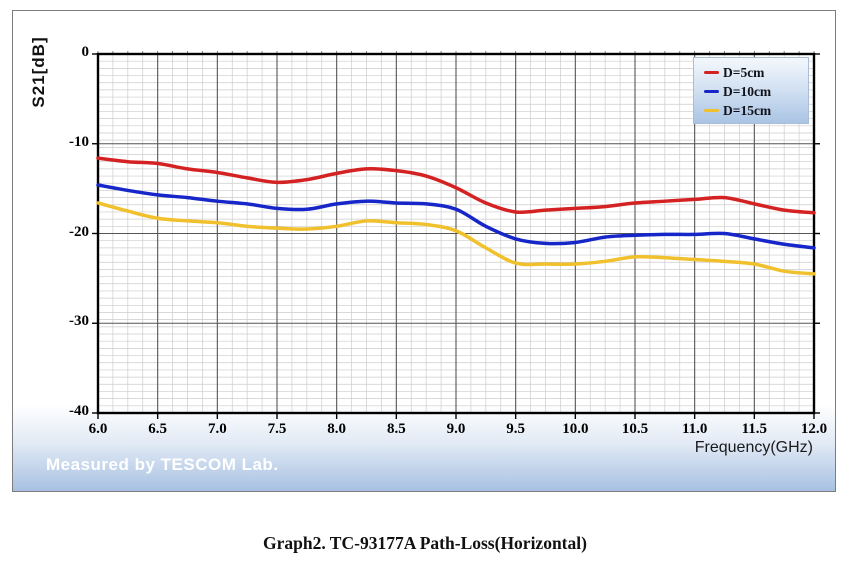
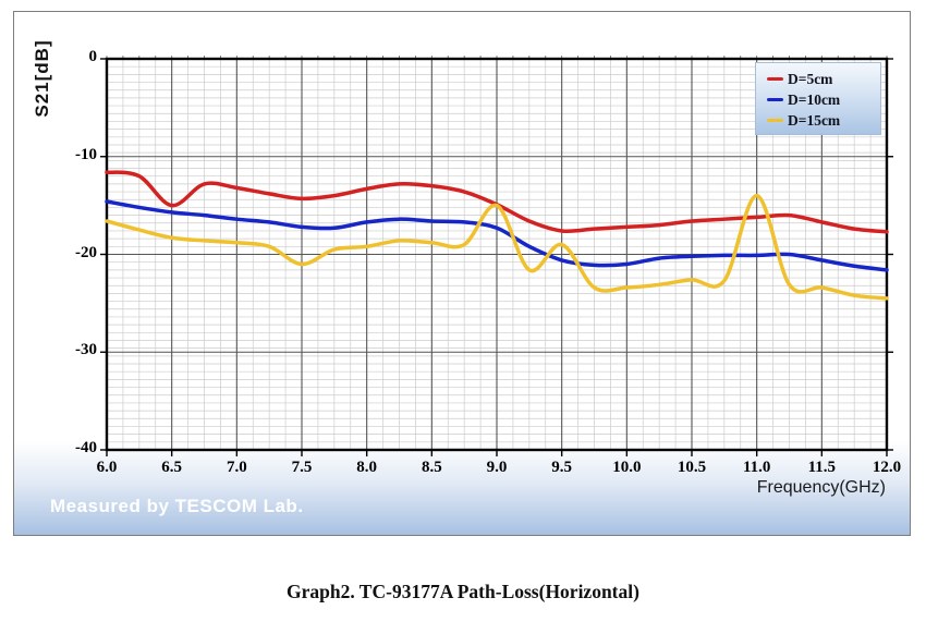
D=5cm/6.5: -12 -> -15
D=15cm/7.5: -19 -> -21
D=15cm/9.0: -20 -> -15
D=15cm/9.5: -23 -> -19
D=15cm/11.0: -23 -> -14
